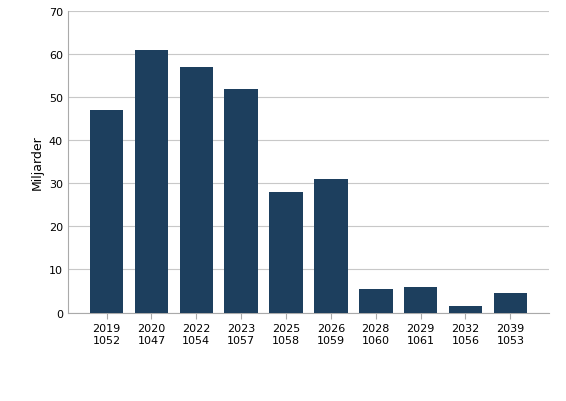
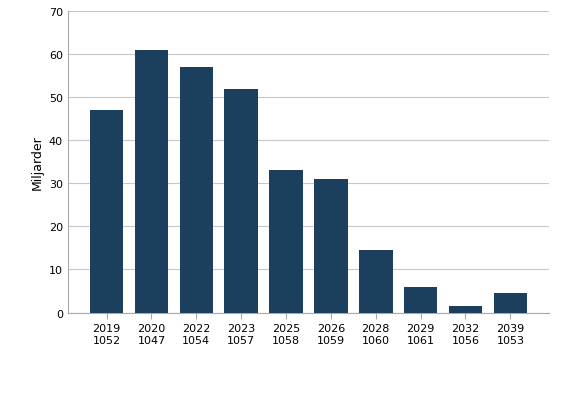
2025 1058: 28.0 -> 33.0
2028 1060: 5.5 -> 14.5
